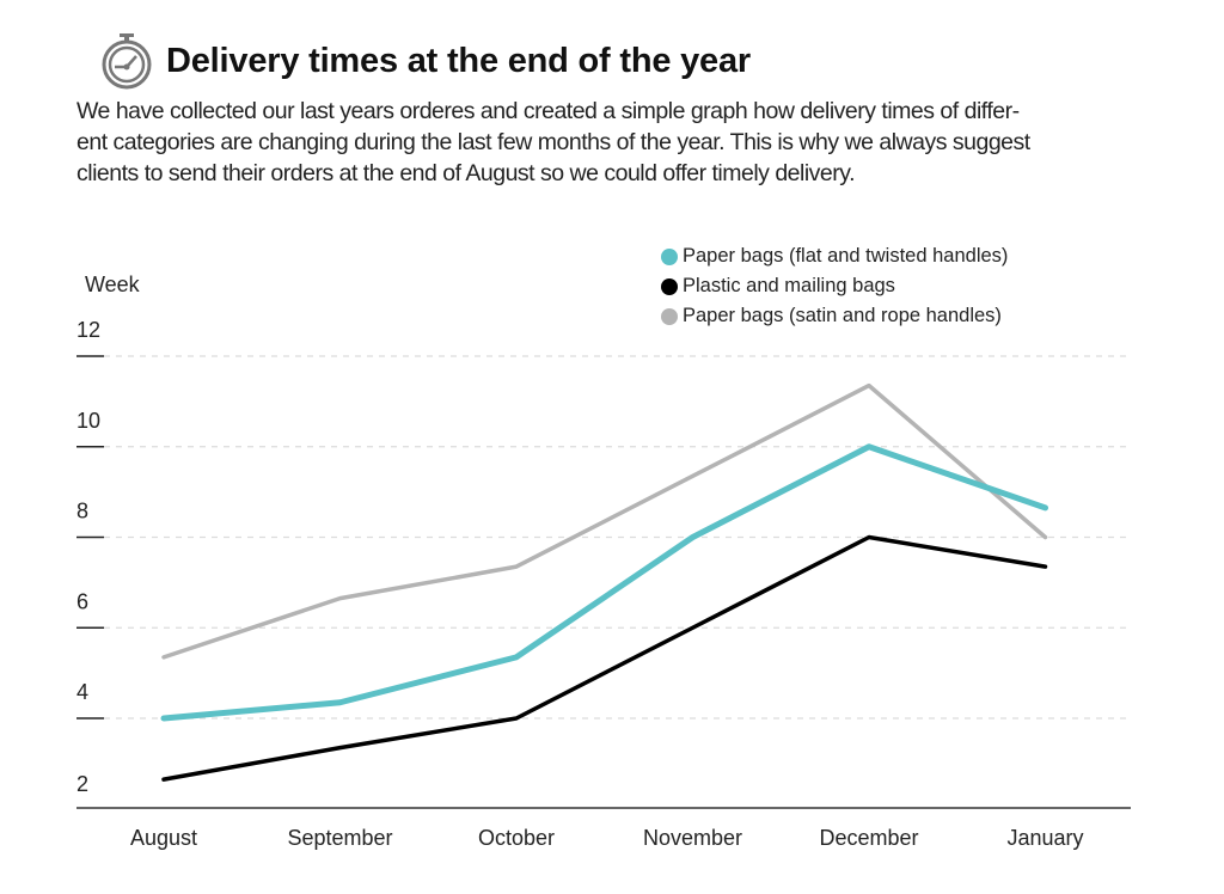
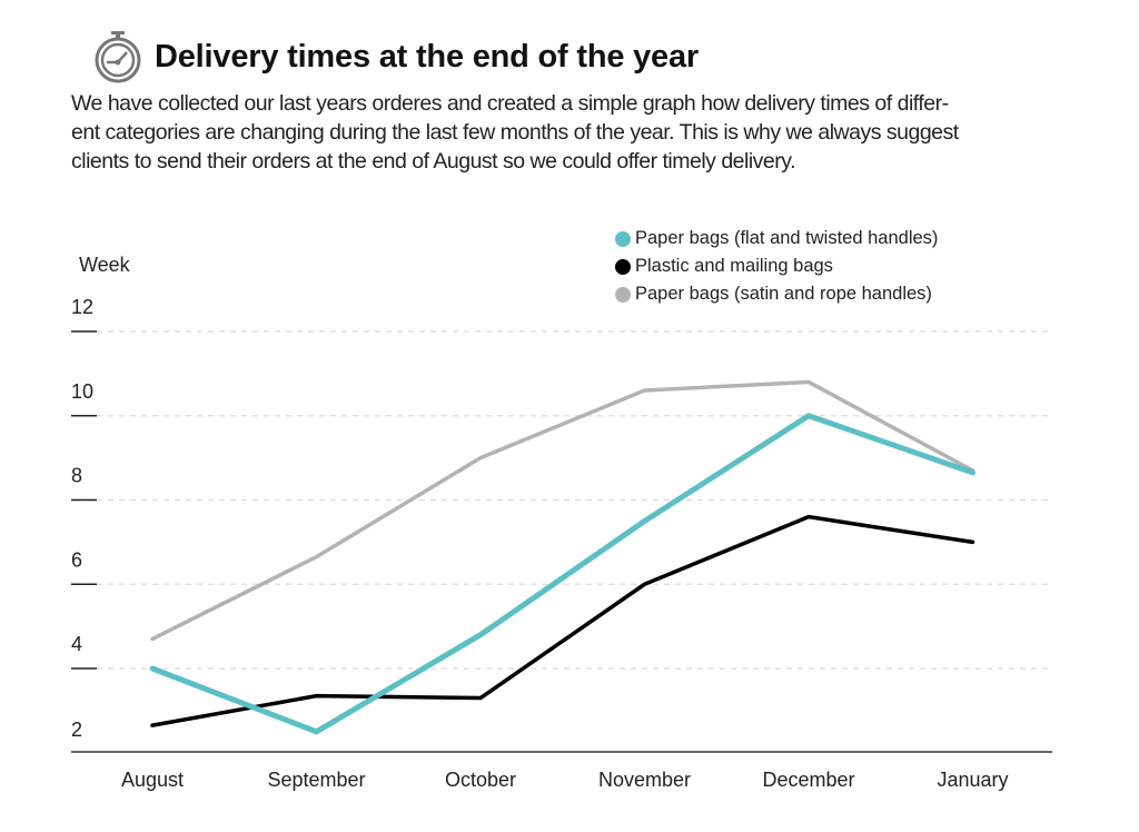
Paper bags (satin and rope handles)/August: 5.3 -> 4.7
Paper bags (flat and twisted handles)/September: 4.3 -> 2.5
Paper bags (flat and twisted handles)/October: 5.3 -> 4.8
Plastic and mailing bags/October: 4.0 -> 3.3
Paper bags (satin and rope handles)/October: 7.3 -> 9.0
Paper bags (flat and twisted handles)/November: 8.0 -> 7.5
Paper bags (satin and rope handles)/November: 9.3 -> 10.6
Plastic and mailing bags/December: 8.0 -> 7.6
Paper bags (satin and rope handles)/December: 11.3 -> 10.8
Plastic and mailing bags/January: 7.3 -> 7.0
Paper bags (satin and rope handles)/January: 8.0 -> 8.7
